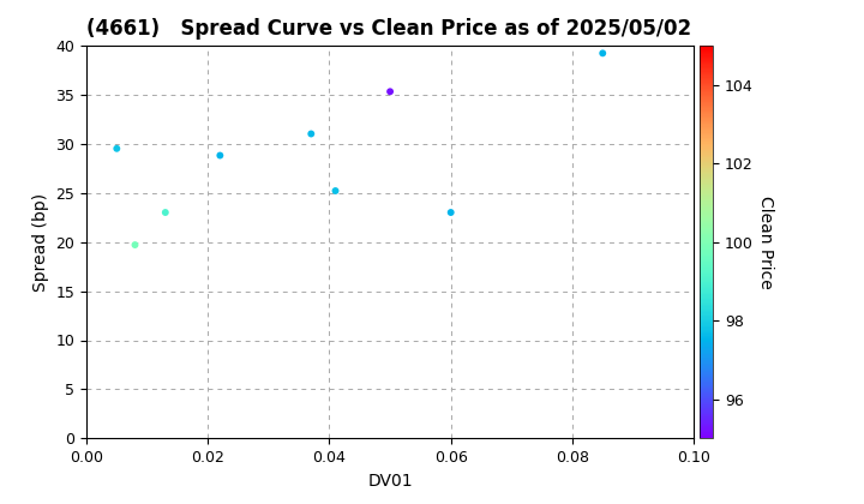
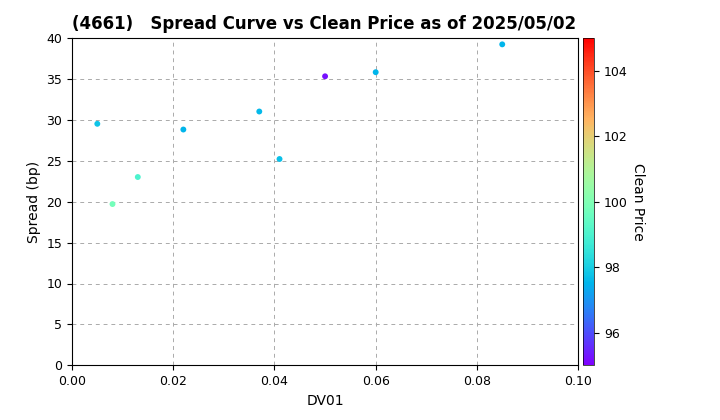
0.06: 23.0 -> 35.8
